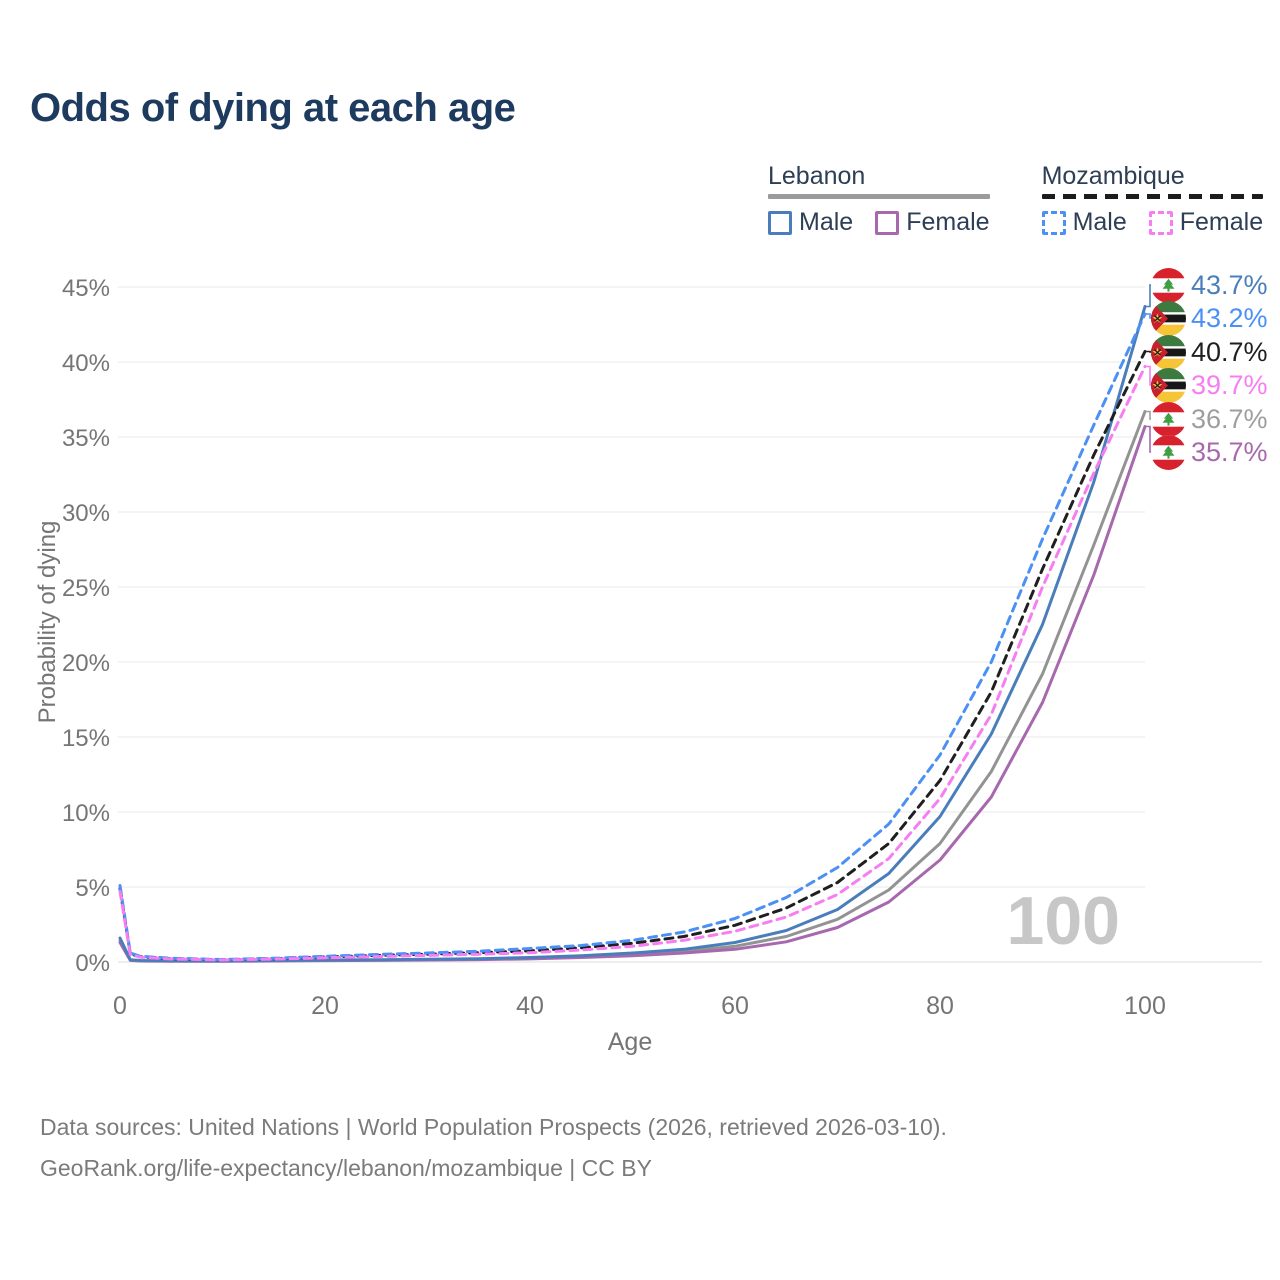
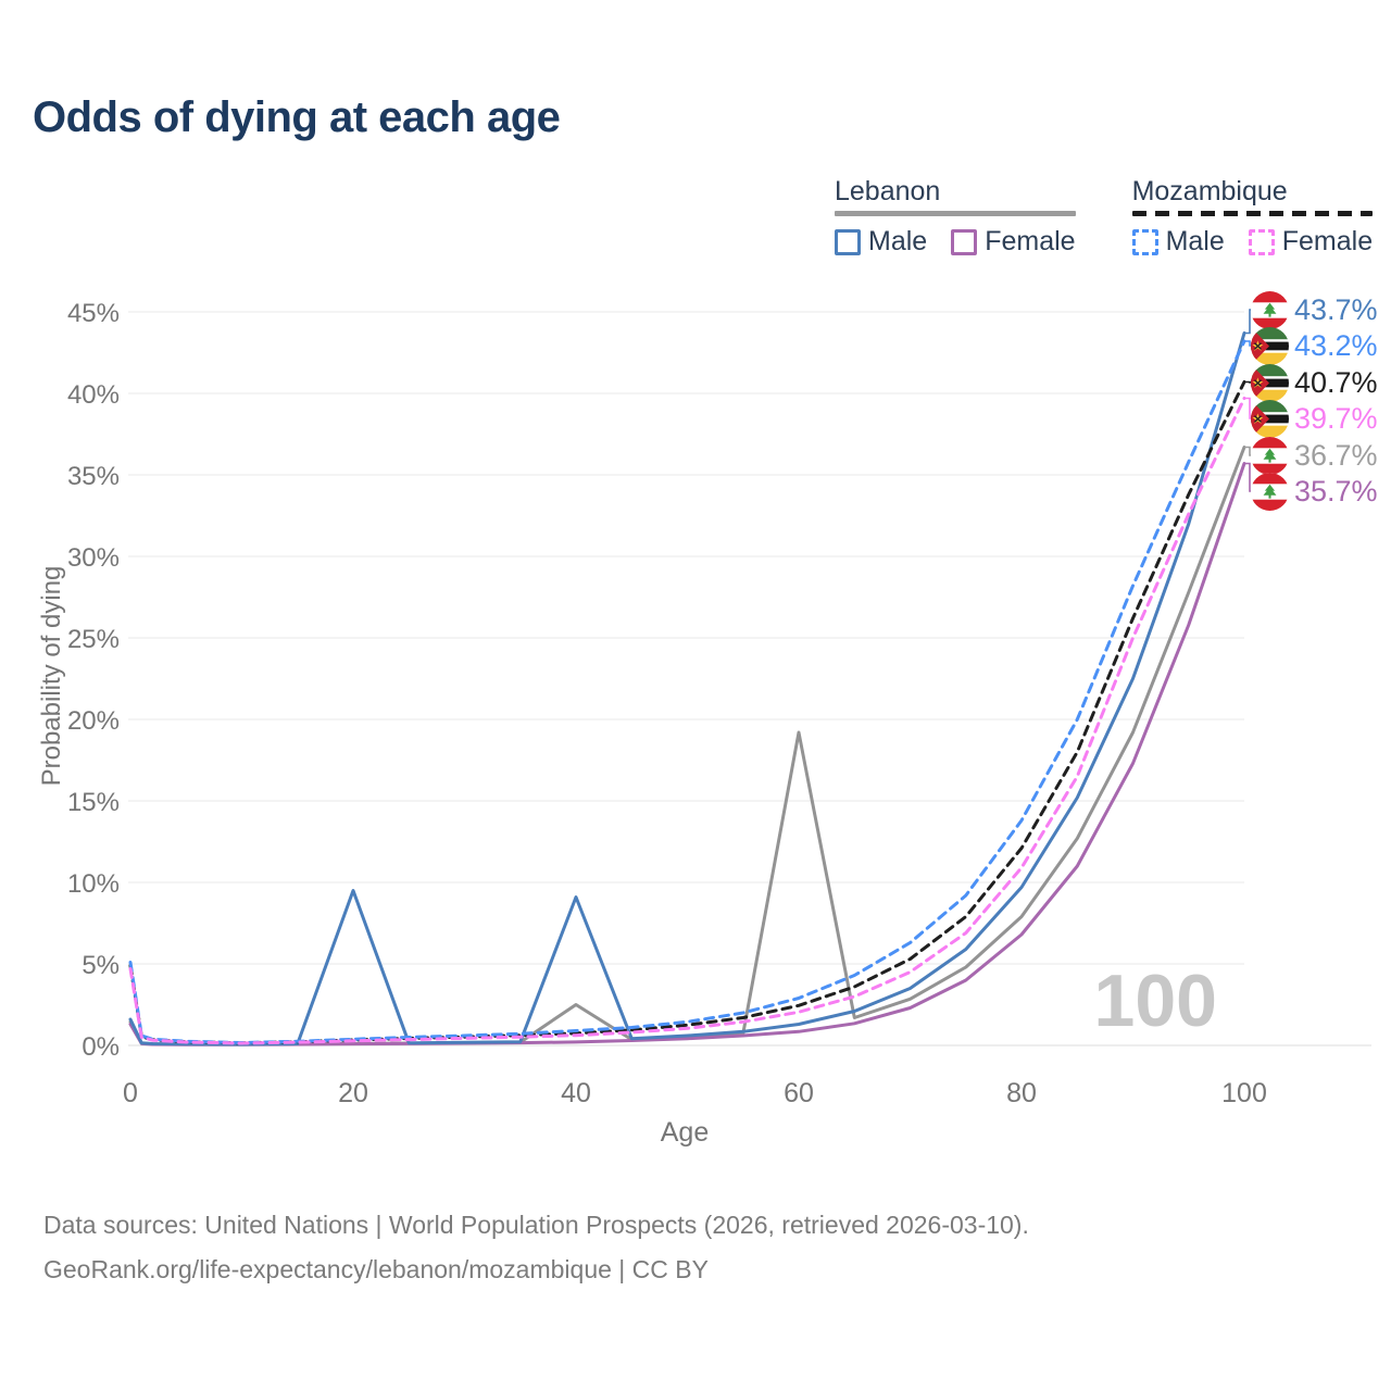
Lebanon Male/20: 0.1% -> 9.5%
Lebanon/40: 0.3% -> 2.5%
Lebanon Male/40: 0.3% -> 9.1%
Lebanon/60: 1.1% -> 19.2%
